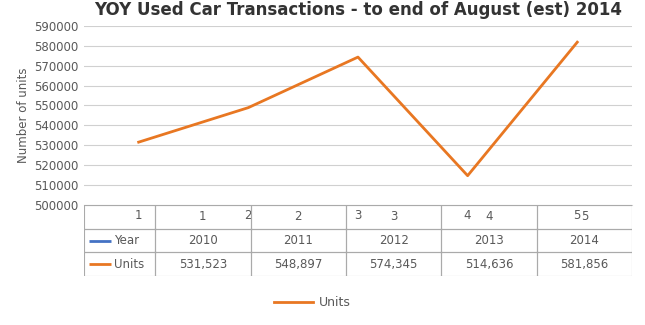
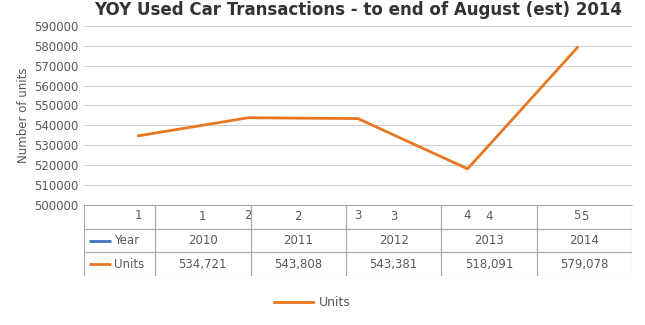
1: 531,523 -> 534,721
2: 548,897 -> 543,808
3: 574,345 -> 543,381
4: 514,636 -> 518,091
5: 581,856 -> 579,078
